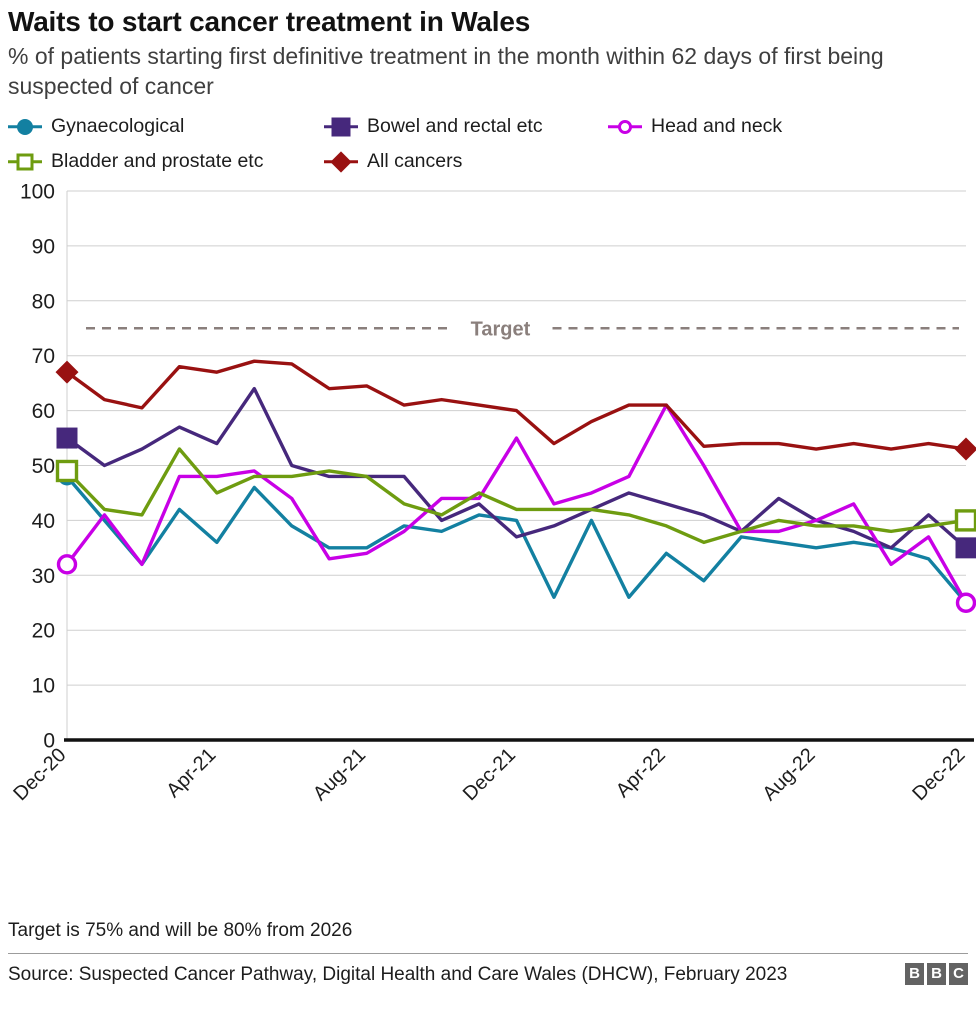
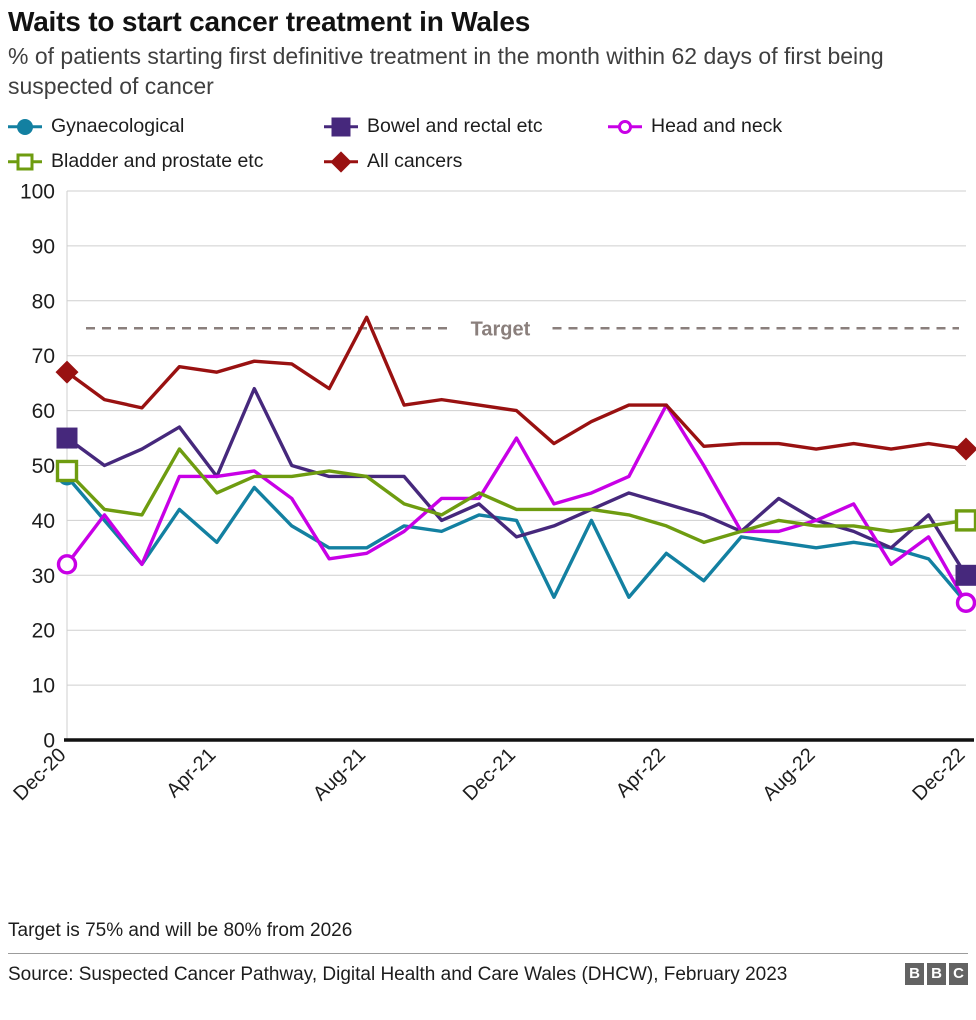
Bowel and rectal etc/Apr-21: 54 -> 48
All cancers/Aug-21: 64 -> 77
Bowel and rectal etc/Dec-22: 35 -> 30
